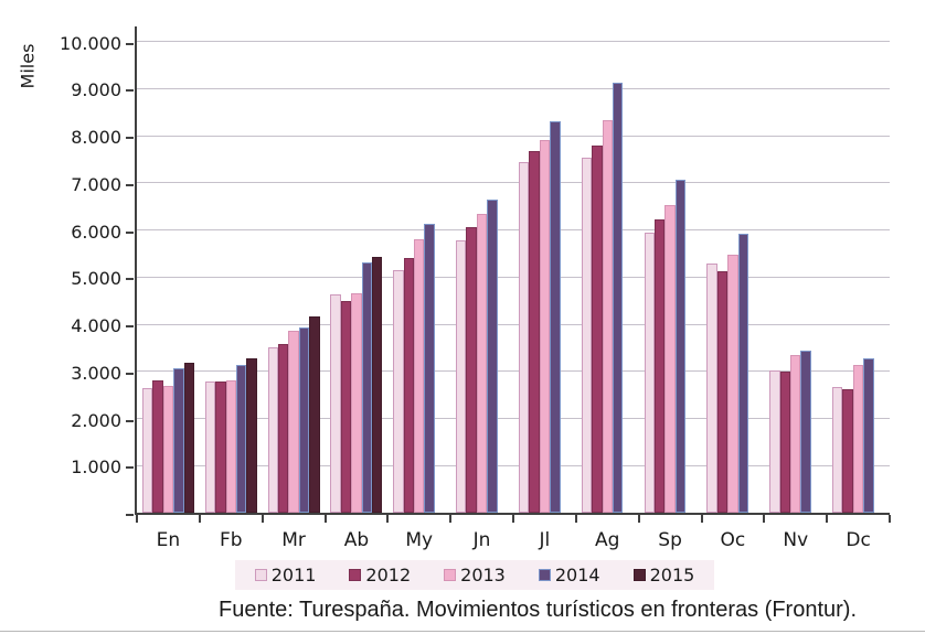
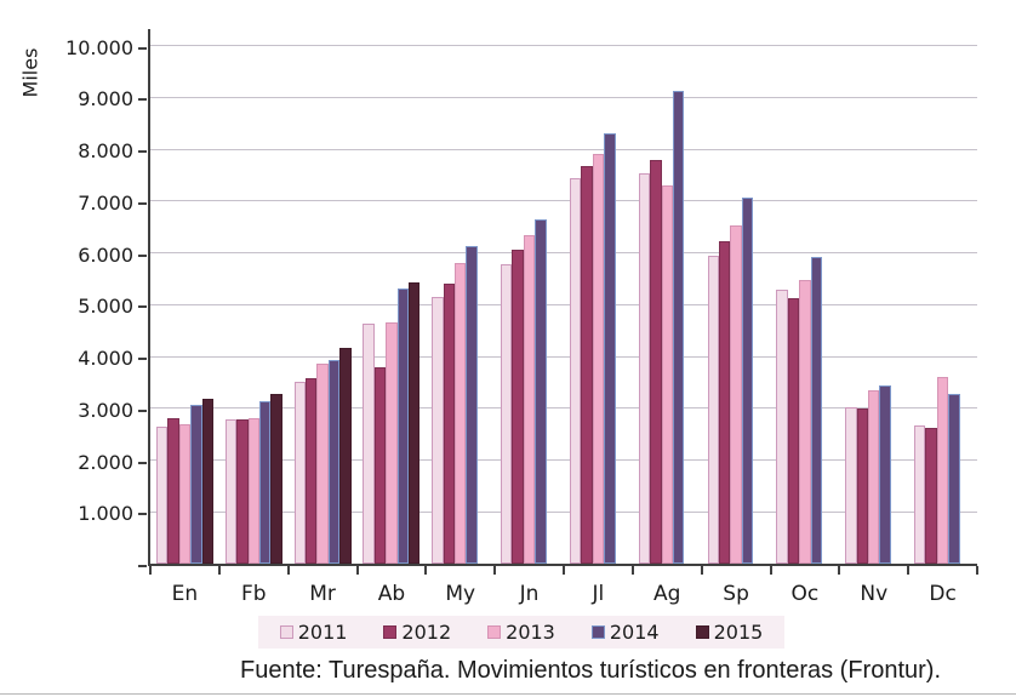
2012/Ab: 4500 -> 3800
2013/Ag: 8300 -> 7300
2013/Dc: 3100 -> 3600
